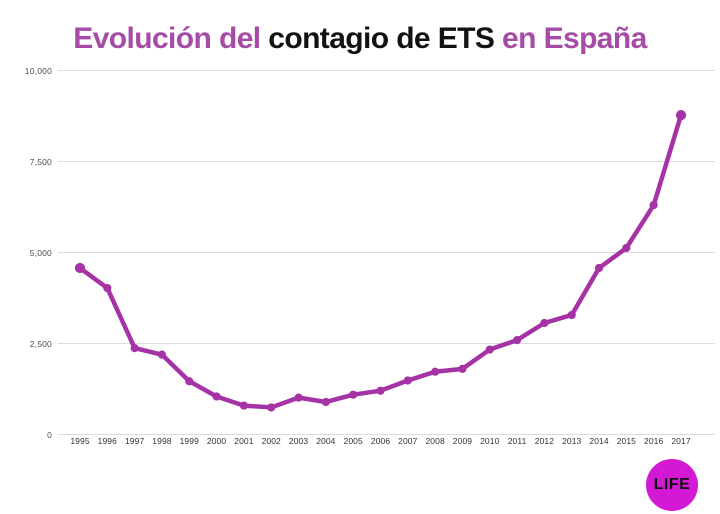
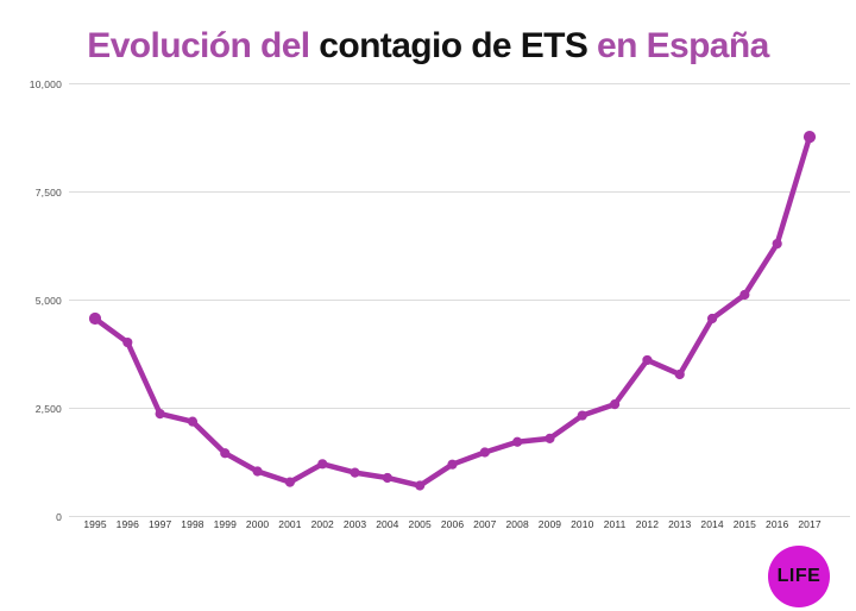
2002: 700 -> 1200
2005: 1100 -> 700
2012: 3000 -> 3600
